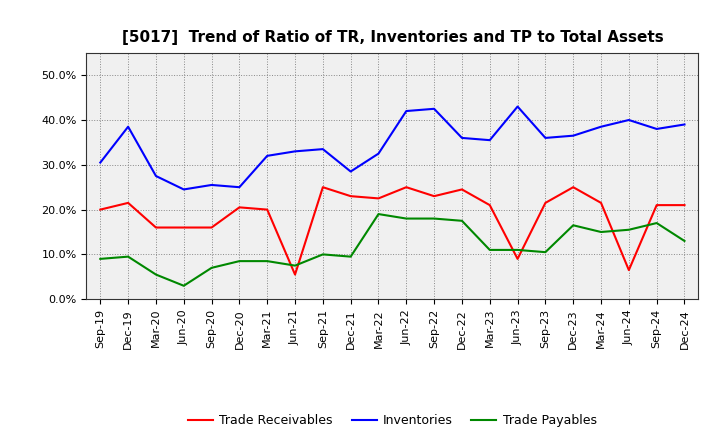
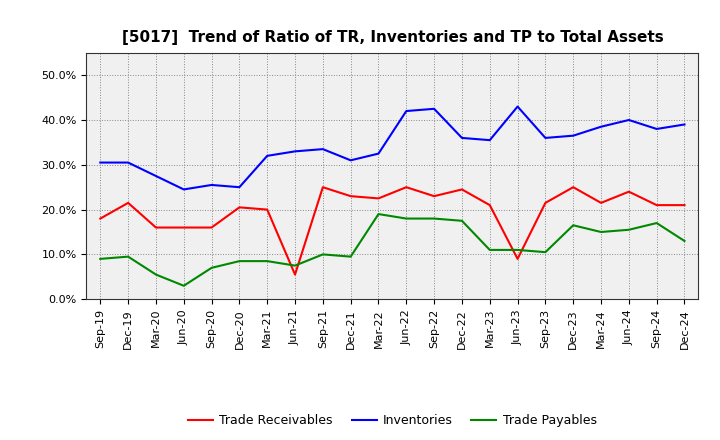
Trade Receivables/Sep-19: 20.0% -> 18.0%
Inventories/Dec-19: 38.5% -> 30.5%
Inventories/Dec-21: 28.5% -> 31.0%
Trade Receivables/Jun-24: 6.5% -> 24.0%
